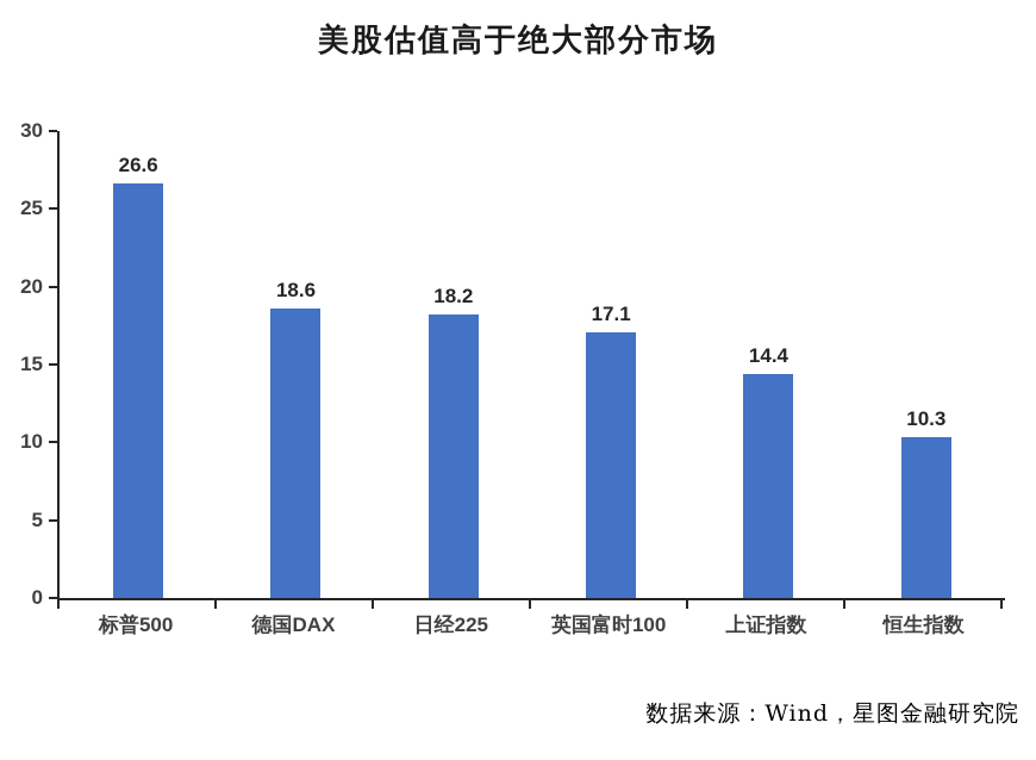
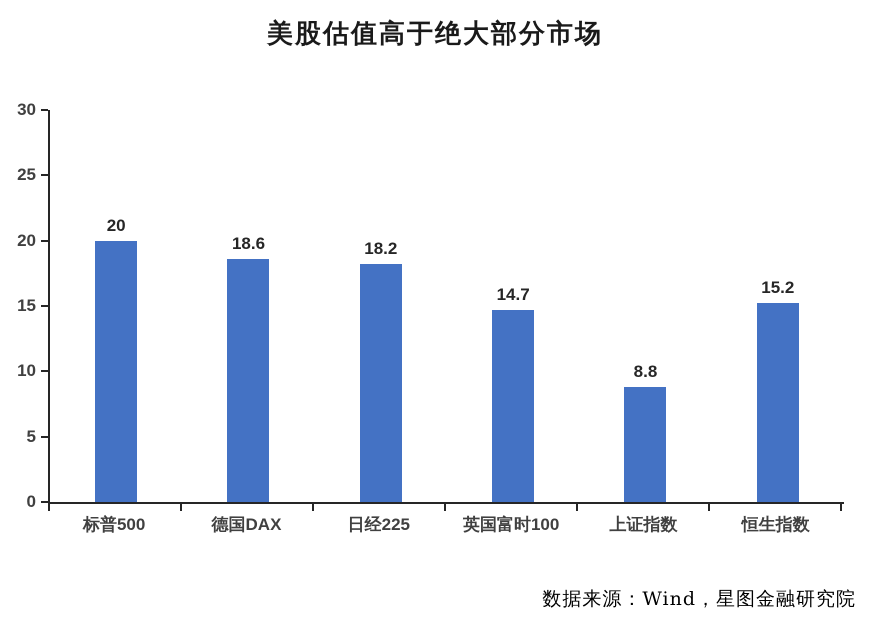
标普500: 26.6 -> 20
英国富时100: 17.1 -> 14.7
上证指数: 14.4 -> 8.8
恒生指数: 10.3 -> 15.2
